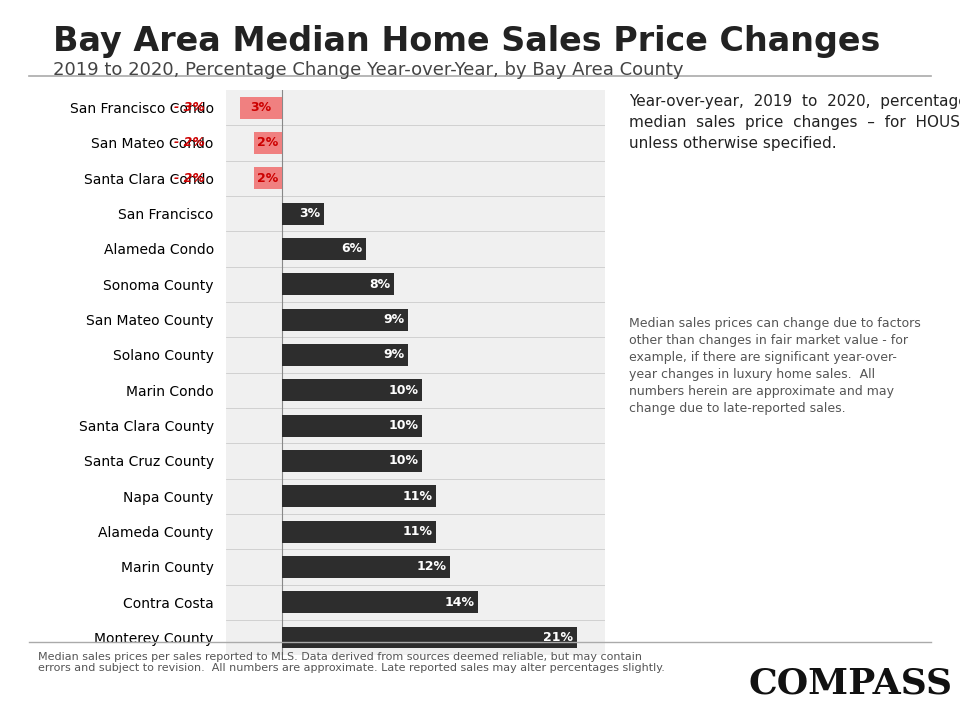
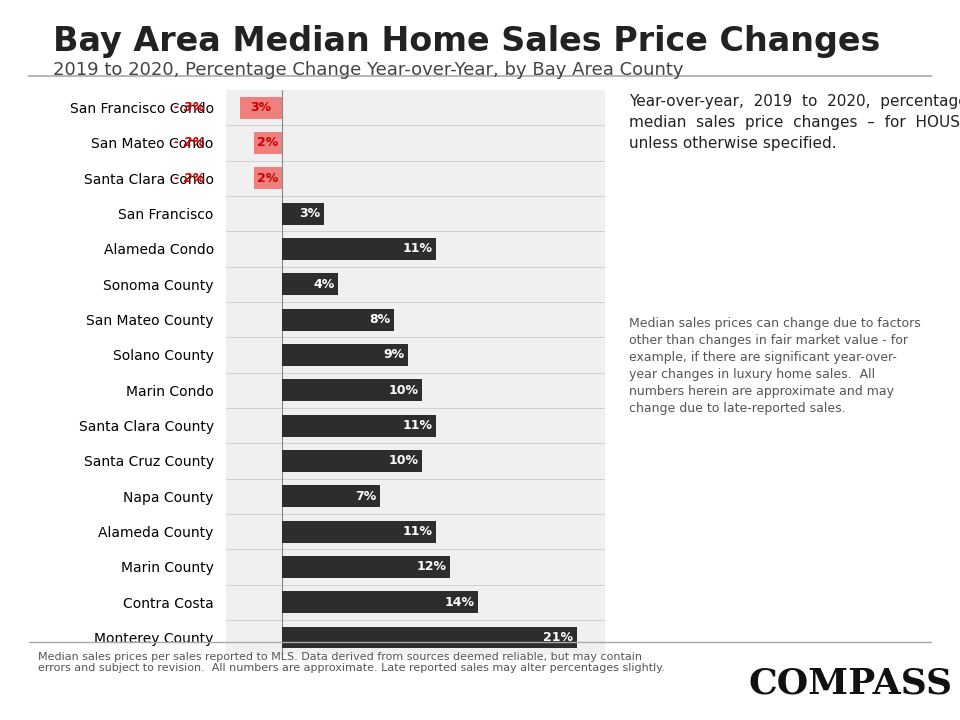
Alameda Condo: 6% -> 11%
Sonoma County: 8% -> 4%
San Mateo County: 9% -> 8%
Santa Clara County: 10% -> 11%
Napa County: 11% -> 7%
